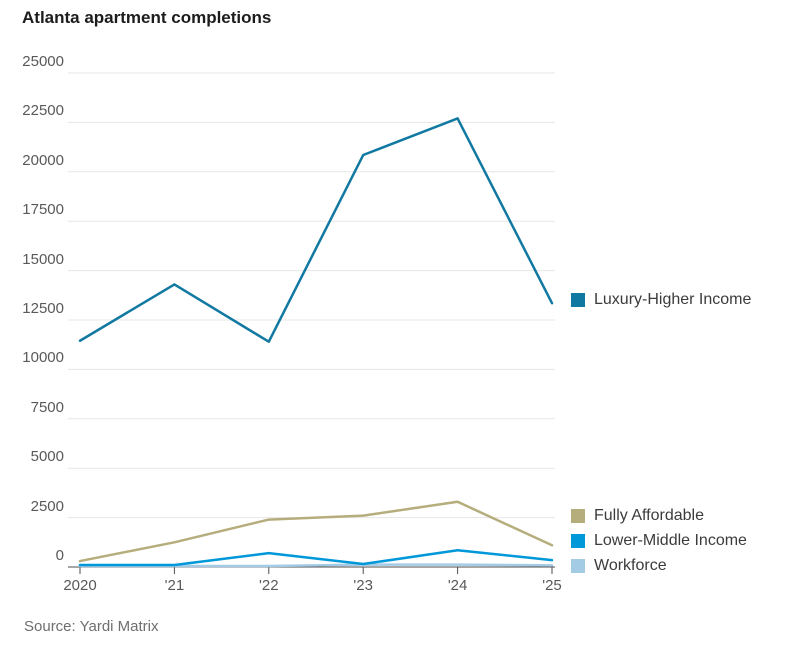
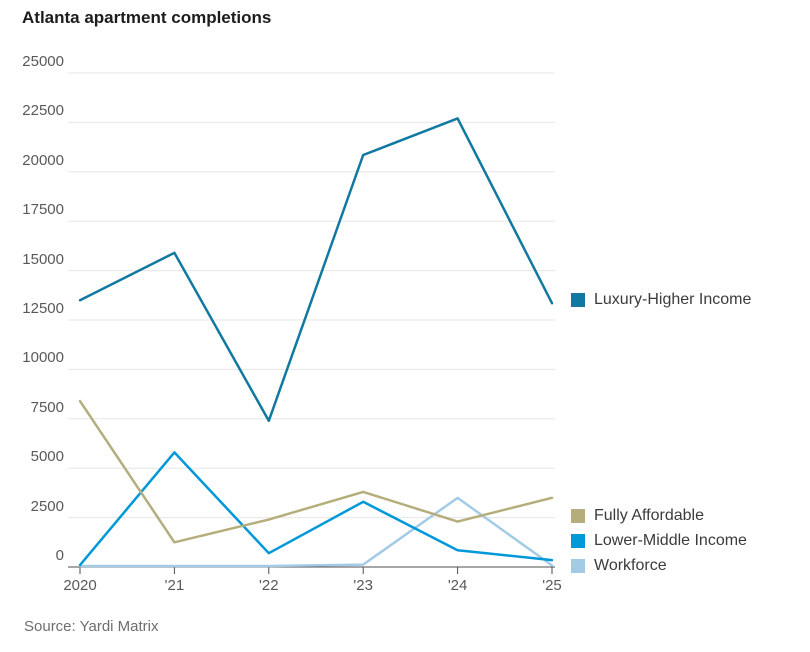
Luxury-Higher Income/2020: 11400 -> 13500
Fully Affordable/2020: 300 -> 8400
Luxury-Higher Income/'21: 14300 -> 15900
Lower-Middle Income/'21: 100 -> 5800
Luxury-Higher Income/'22: 11400 -> 7400
Fully Affordable/'23: 2600 -> 3800
Lower-Middle Income/'23: 200 -> 3300
Fully Affordable/'24: 3300 -> 2300
Workforce/'24: 100 -> 3500
Fully Affordable/'25: 1100 -> 3500
